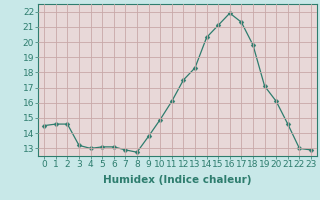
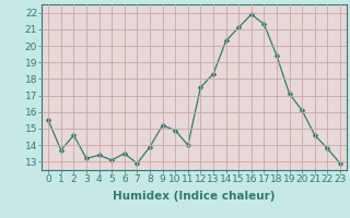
0: 14.5 -> 15.5
1: 14.6 -> 13.7
4: 13.0 -> 13.4
6: 13.1 -> 13.5
8: 12.8 -> 13.9
9: 13.8 -> 15.2
11: 16.1 -> 14.0
18: 19.8 -> 19.4
22: 13.0 -> 13.8
